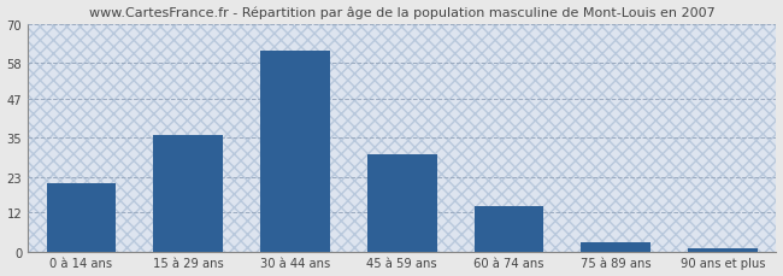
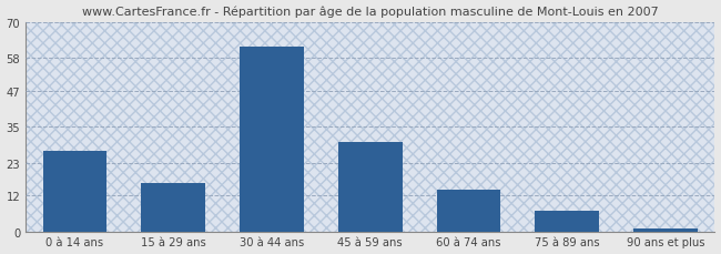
0 à 14 ans: 21 -> 27
15 à 29 ans: 36 -> 16
75 à 89 ans: 3 -> 7
